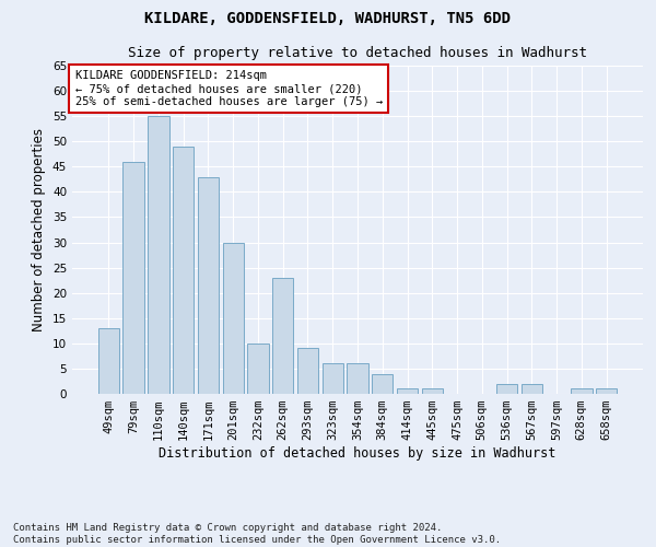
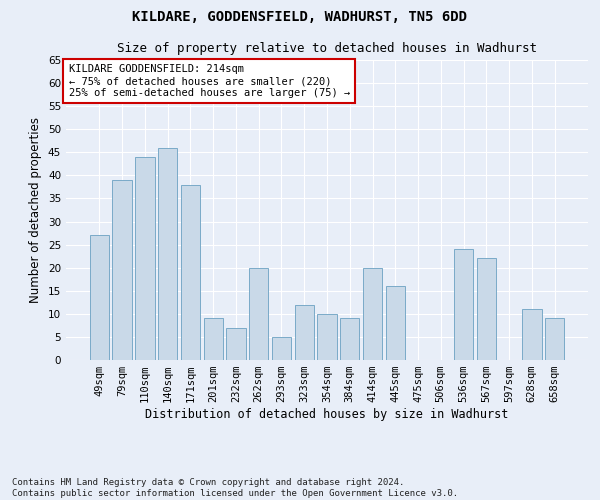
49sqm: 13 -> 27
79sqm: 46 -> 39
110sqm: 55 -> 44
140sqm: 49 -> 46
171sqm: 43 -> 38
201sqm: 30 -> 9
232sqm: 10 -> 7
262sqm: 23 -> 20
293sqm: 9 -> 5
323sqm: 6 -> 12
354sqm: 6 -> 10
384sqm: 4 -> 9
414sqm: 1 -> 20
445sqm: 1 -> 16
536sqm: 2 -> 24
567sqm: 2 -> 22
628sqm: 1 -> 11
658sqm: 1 -> 9
